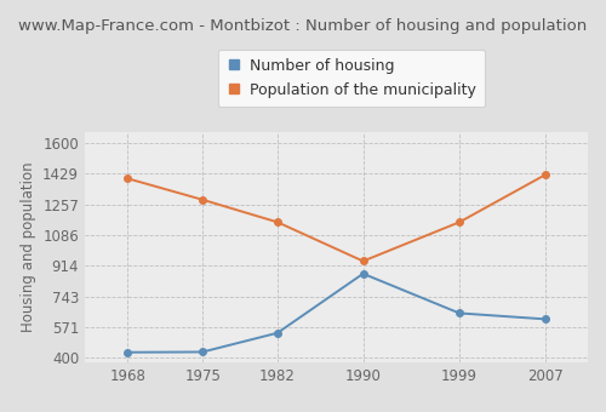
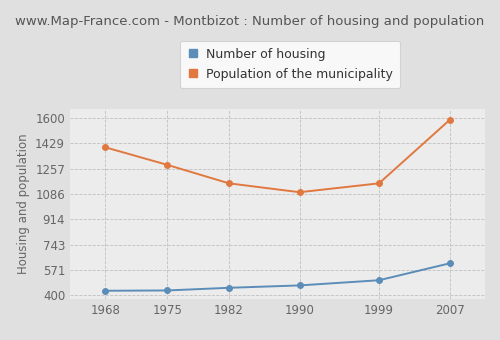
Number of housing/1982: 540 -> 450
Number of housing/1990: 870 -> 470
Population of the municipality/1990: 940 -> 1100
Number of housing/1999: 650 -> 500
Population of the municipality/2007: 1420 -> 1580
